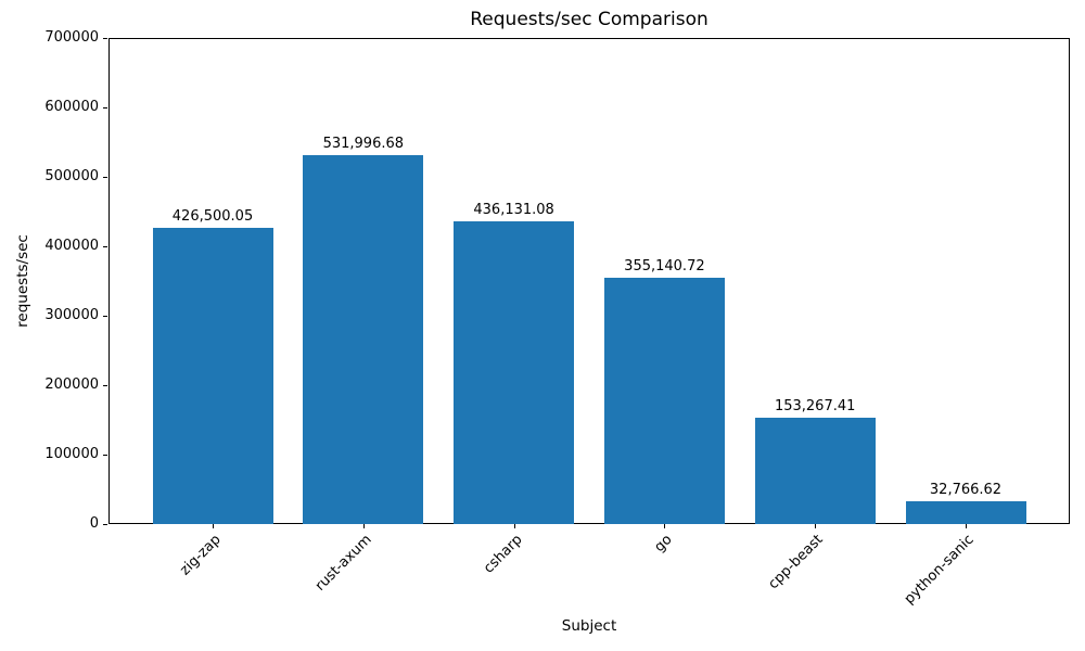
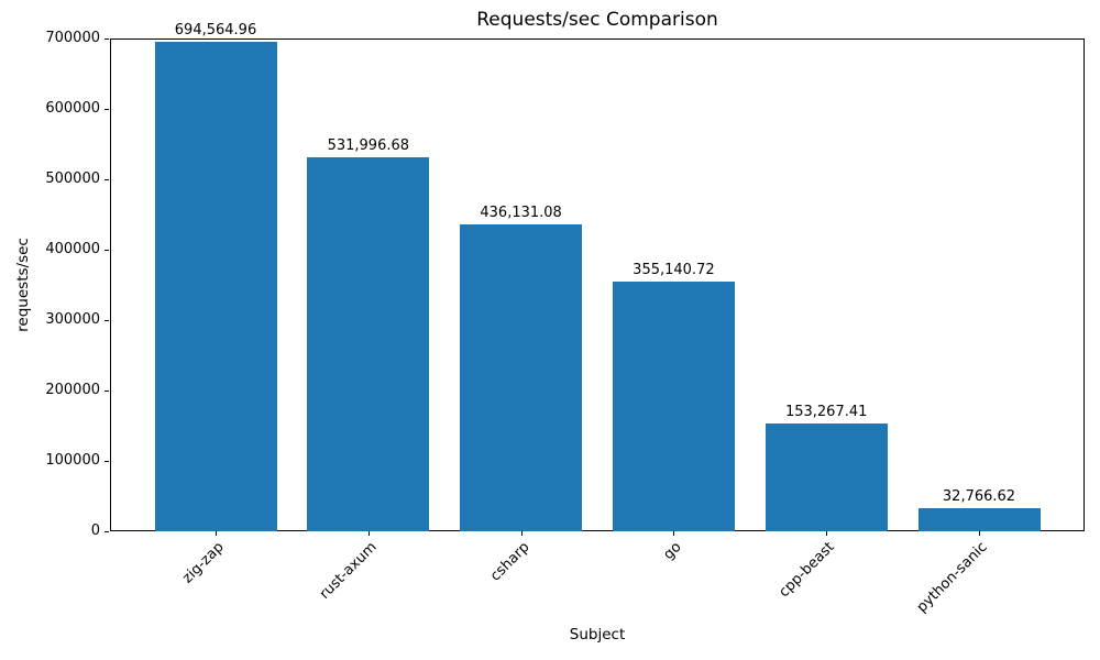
zig-zap: 426,500.05 -> 694,564.96
